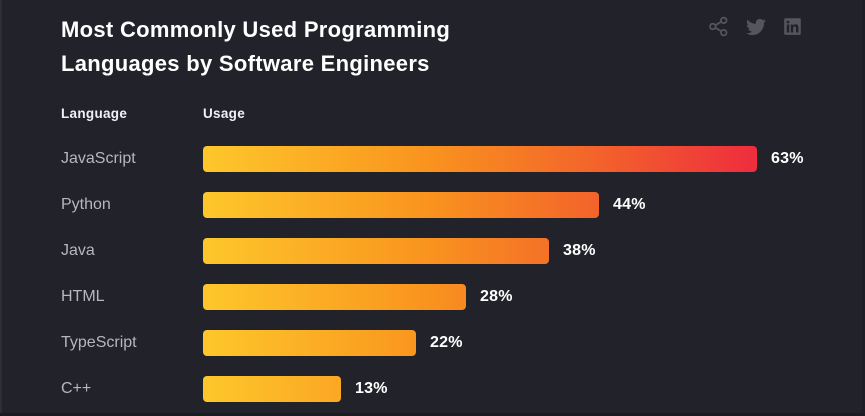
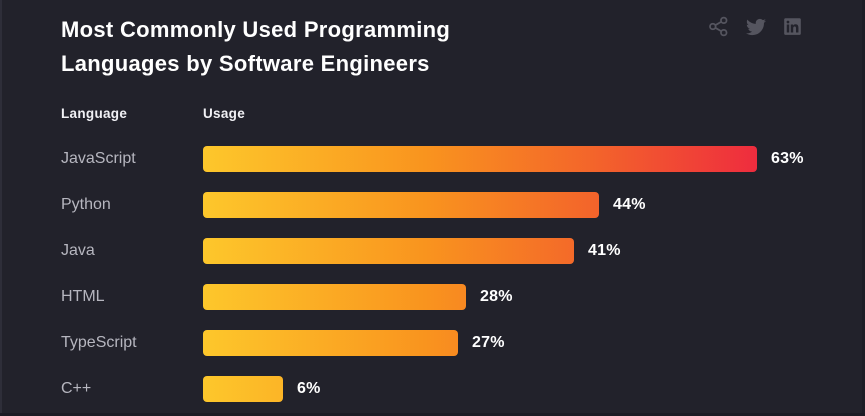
Java: 38% -> 41%
TypeScript: 22% -> 27%
C++: 13% -> 6%
